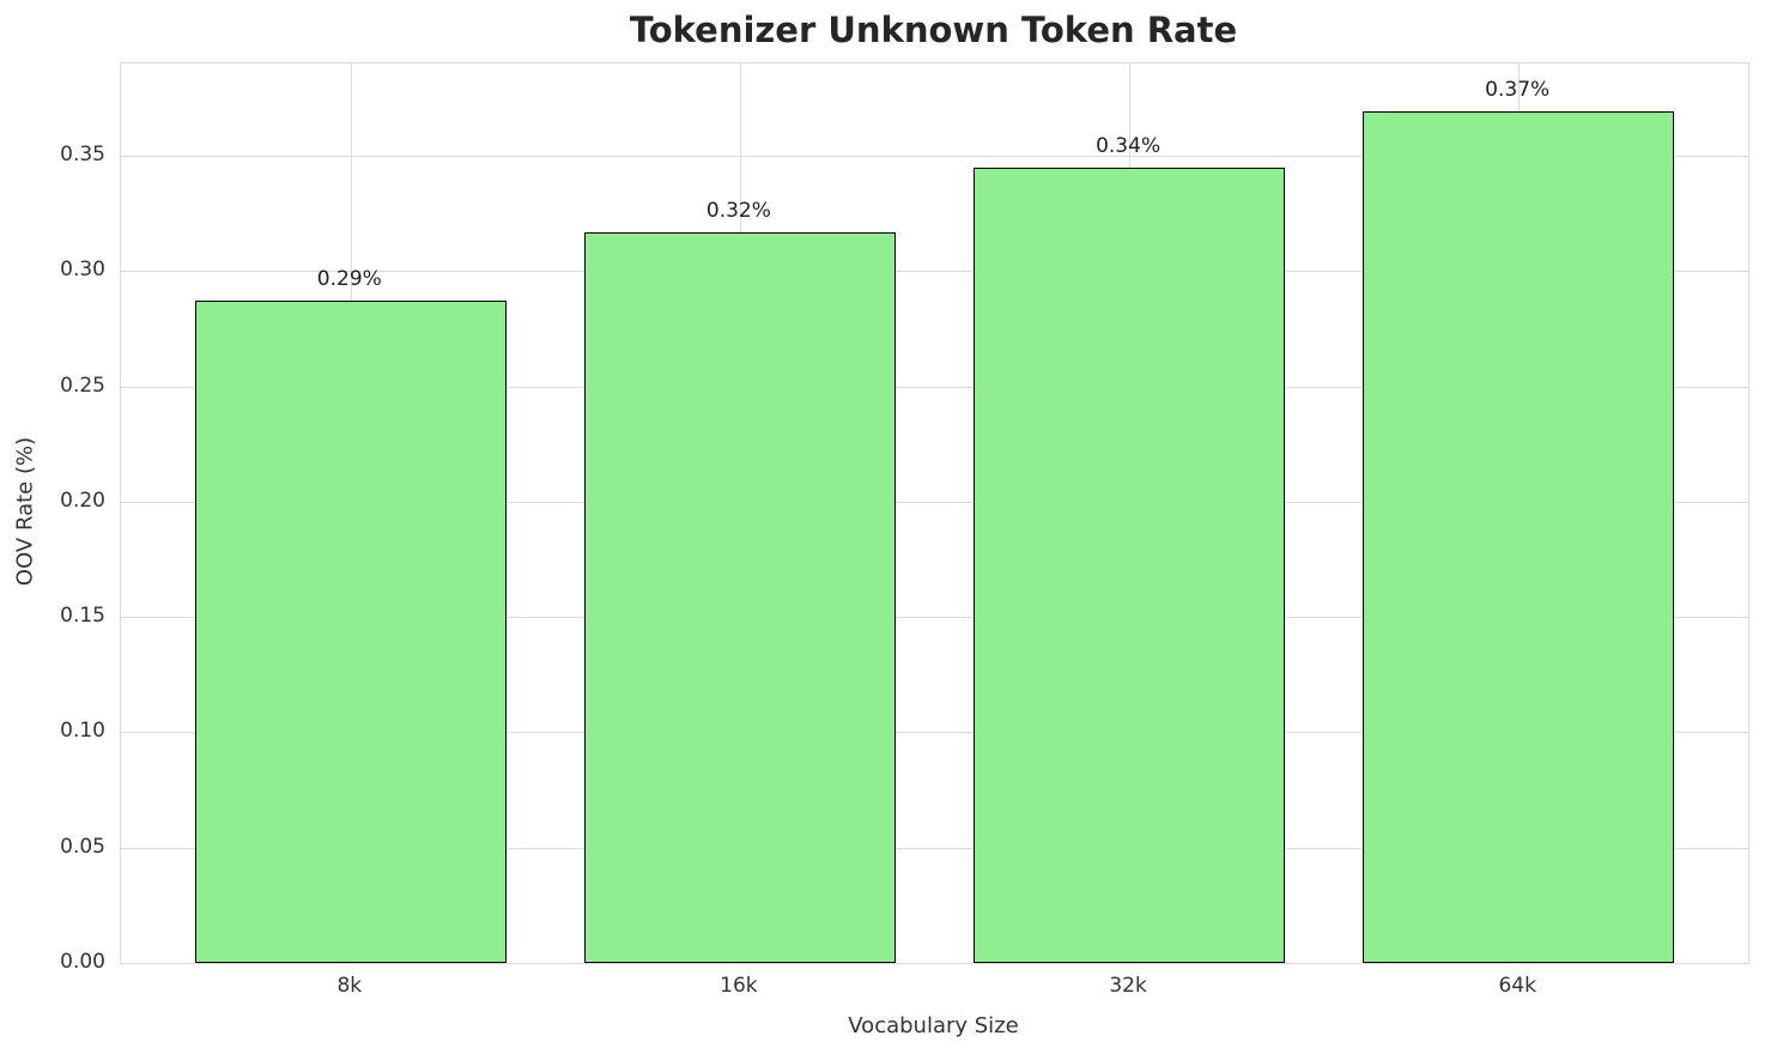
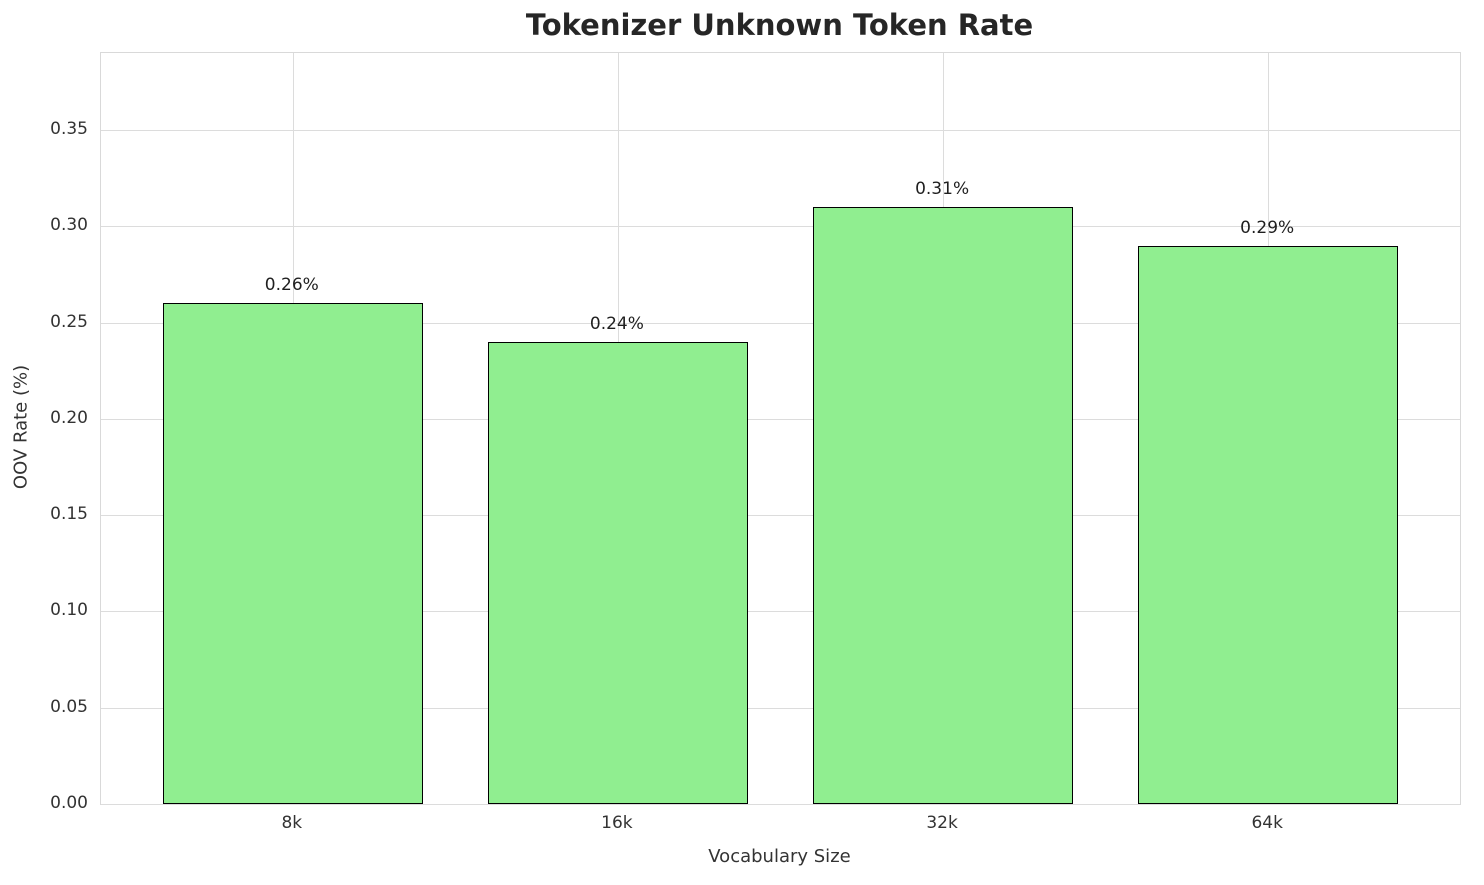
8k: 0.29% -> 0.26%
16k: 0.32% -> 0.24%
32k: 0.34% -> 0.31%
64k: 0.37% -> 0.29%
